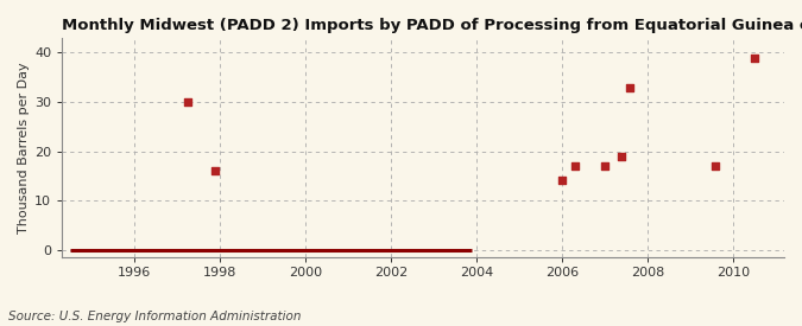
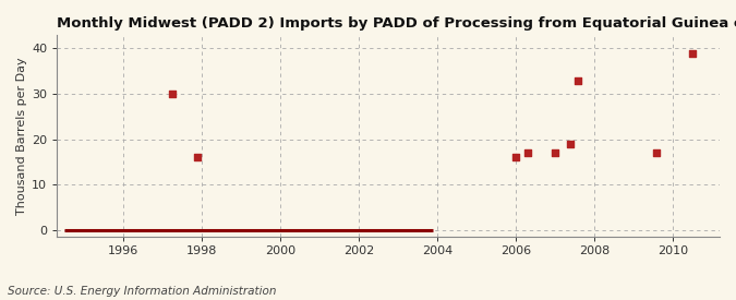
2006: 14 -> 16
